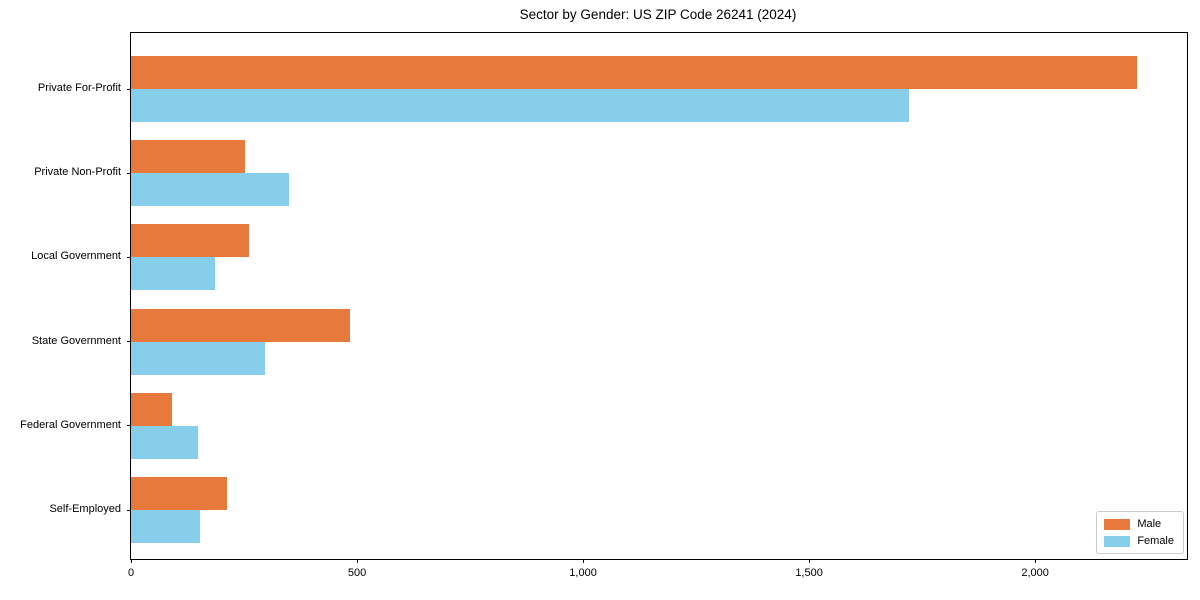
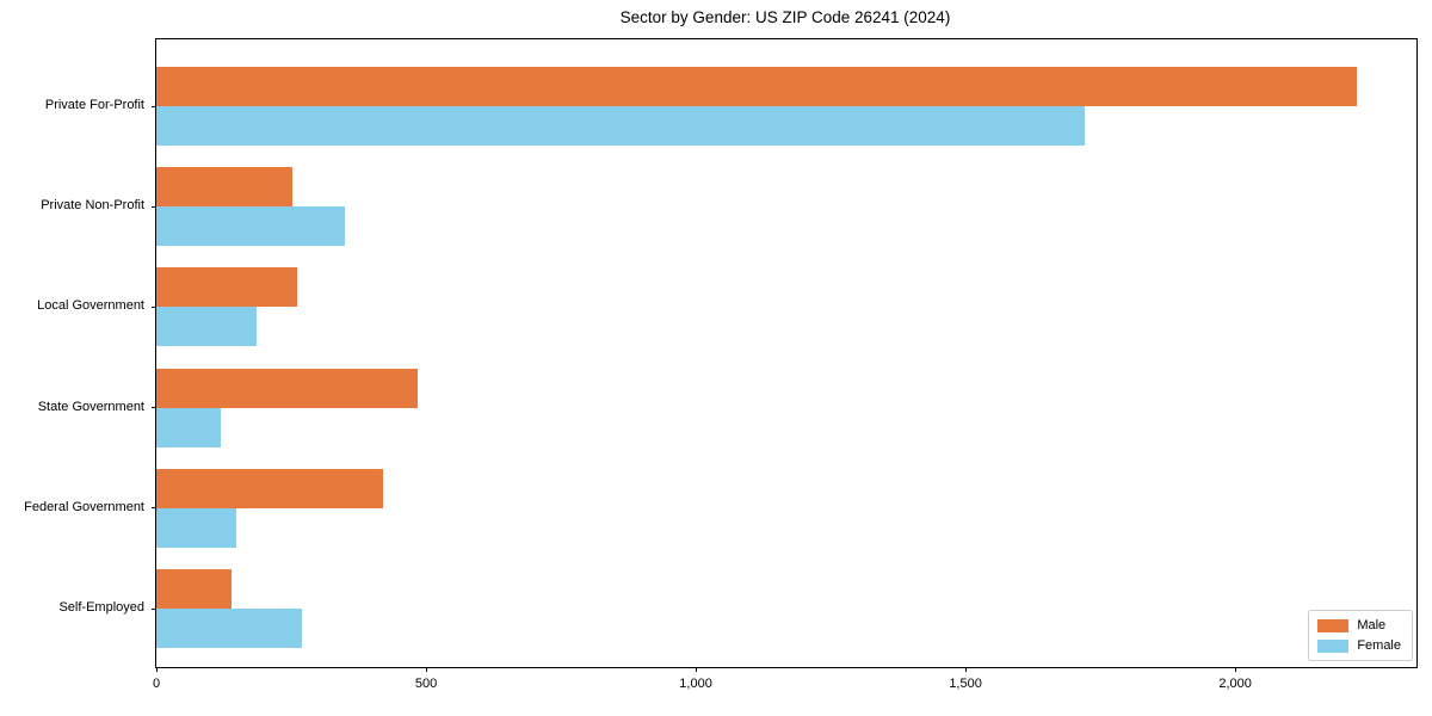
Female/State Government: 300 -> 120
Male/Federal Government: 90 -> 420
Male/Self-Employed: 210 -> 140
Female/Self-Employed: 150 -> 270
